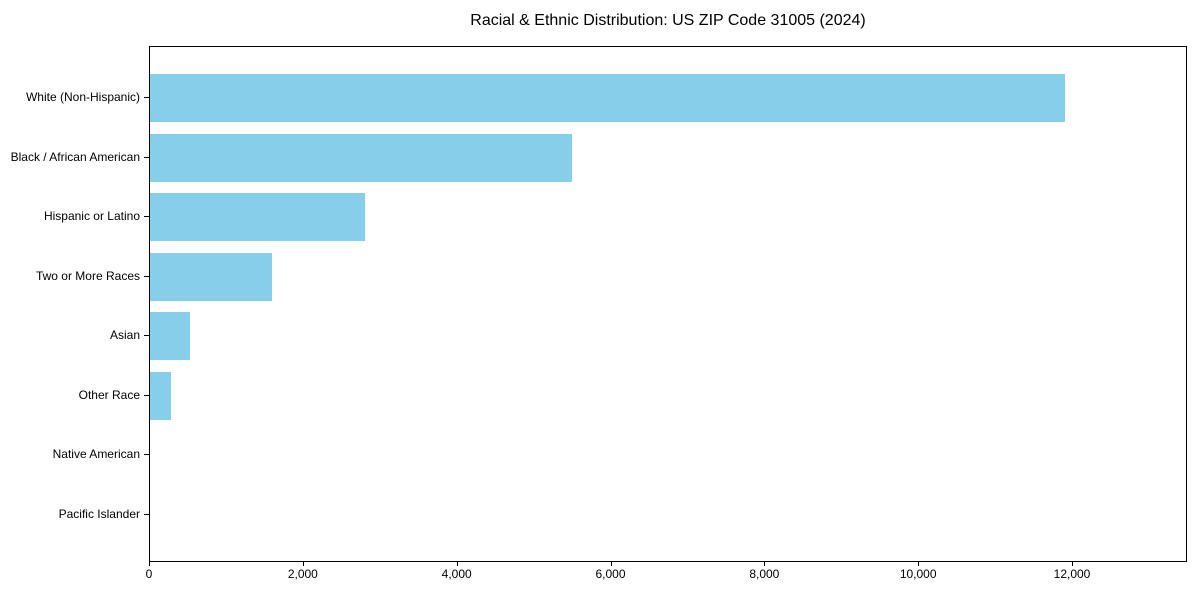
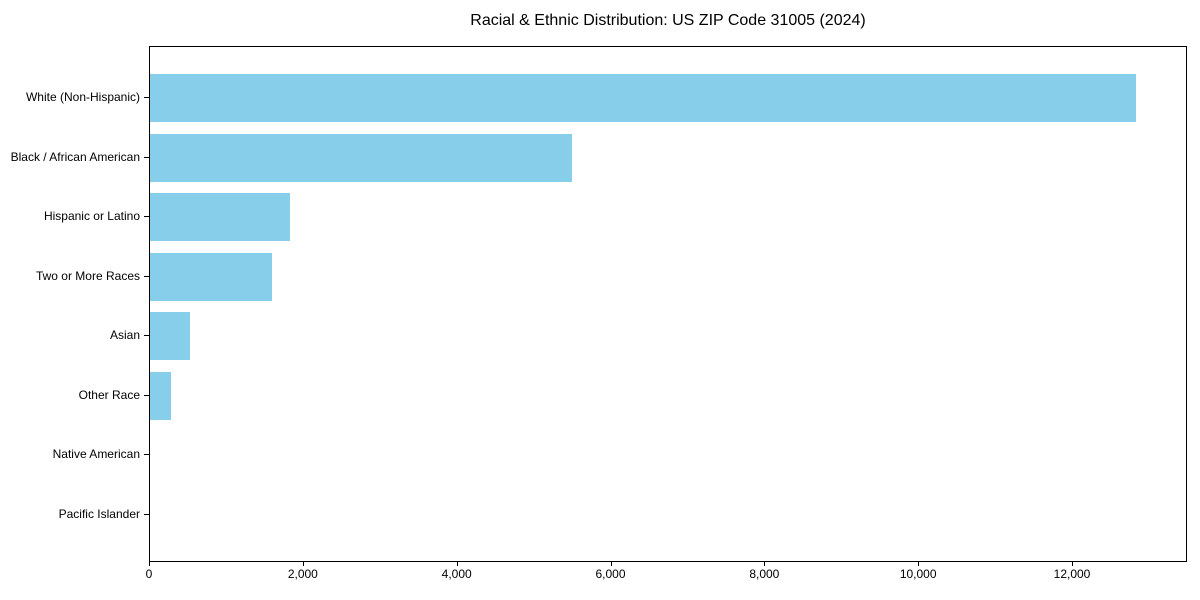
White (Non-Hispanic): 11900 -> 12800
Hispanic or Latino: 2800 -> 1800
